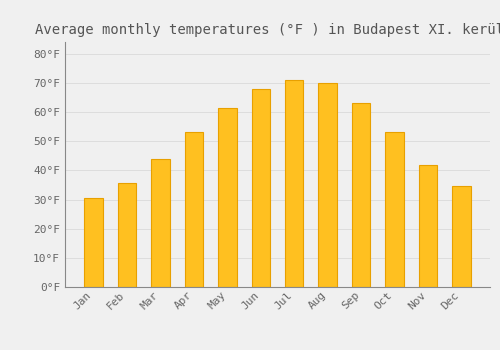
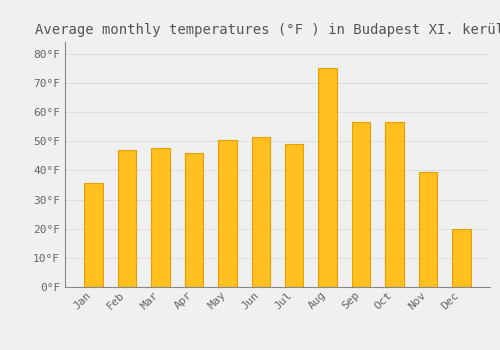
Jan: 30.5°F -> 35.5°F
Feb: 35.5°F -> 47.0°F
Mar: 44.0°F -> 47.5°F
Apr: 53.0°F -> 46.0°F
May: 61.5°F -> 50.5°F
Jun: 68.0°F -> 51.5°F
Jul: 71.0°F -> 49.0°F
Aug: 70.0°F -> 75.0°F
Sep: 63.0°F -> 56.5°F
Oct: 53.0°F -> 56.5°F
Nov: 42.0°F -> 39.5°F
Dec: 34.5°F -> 20.0°F
